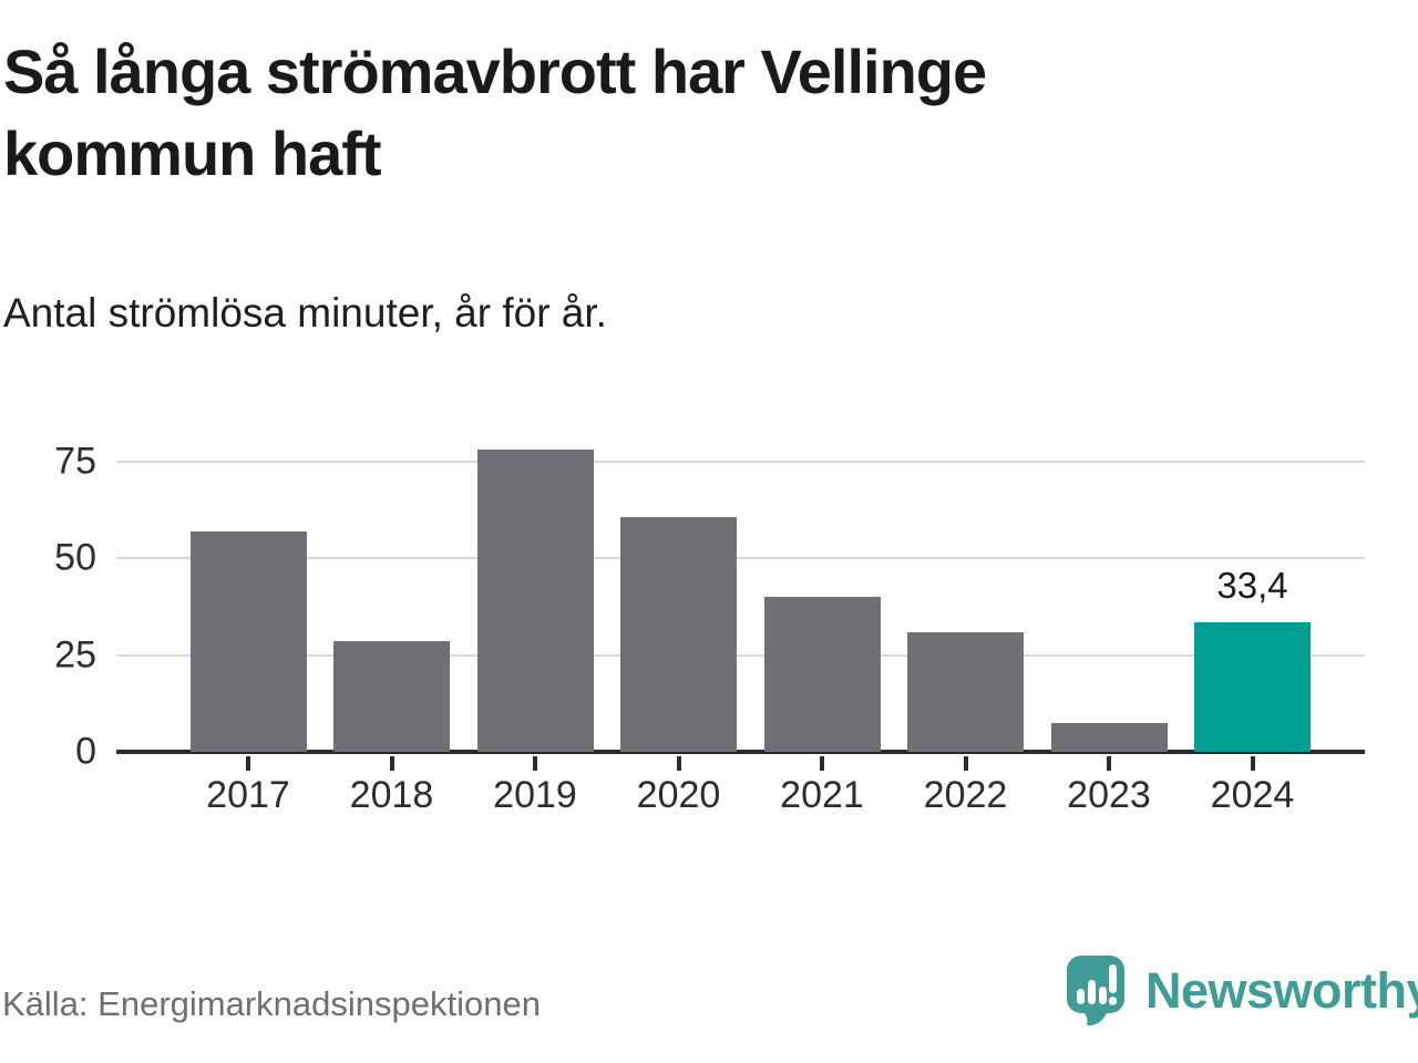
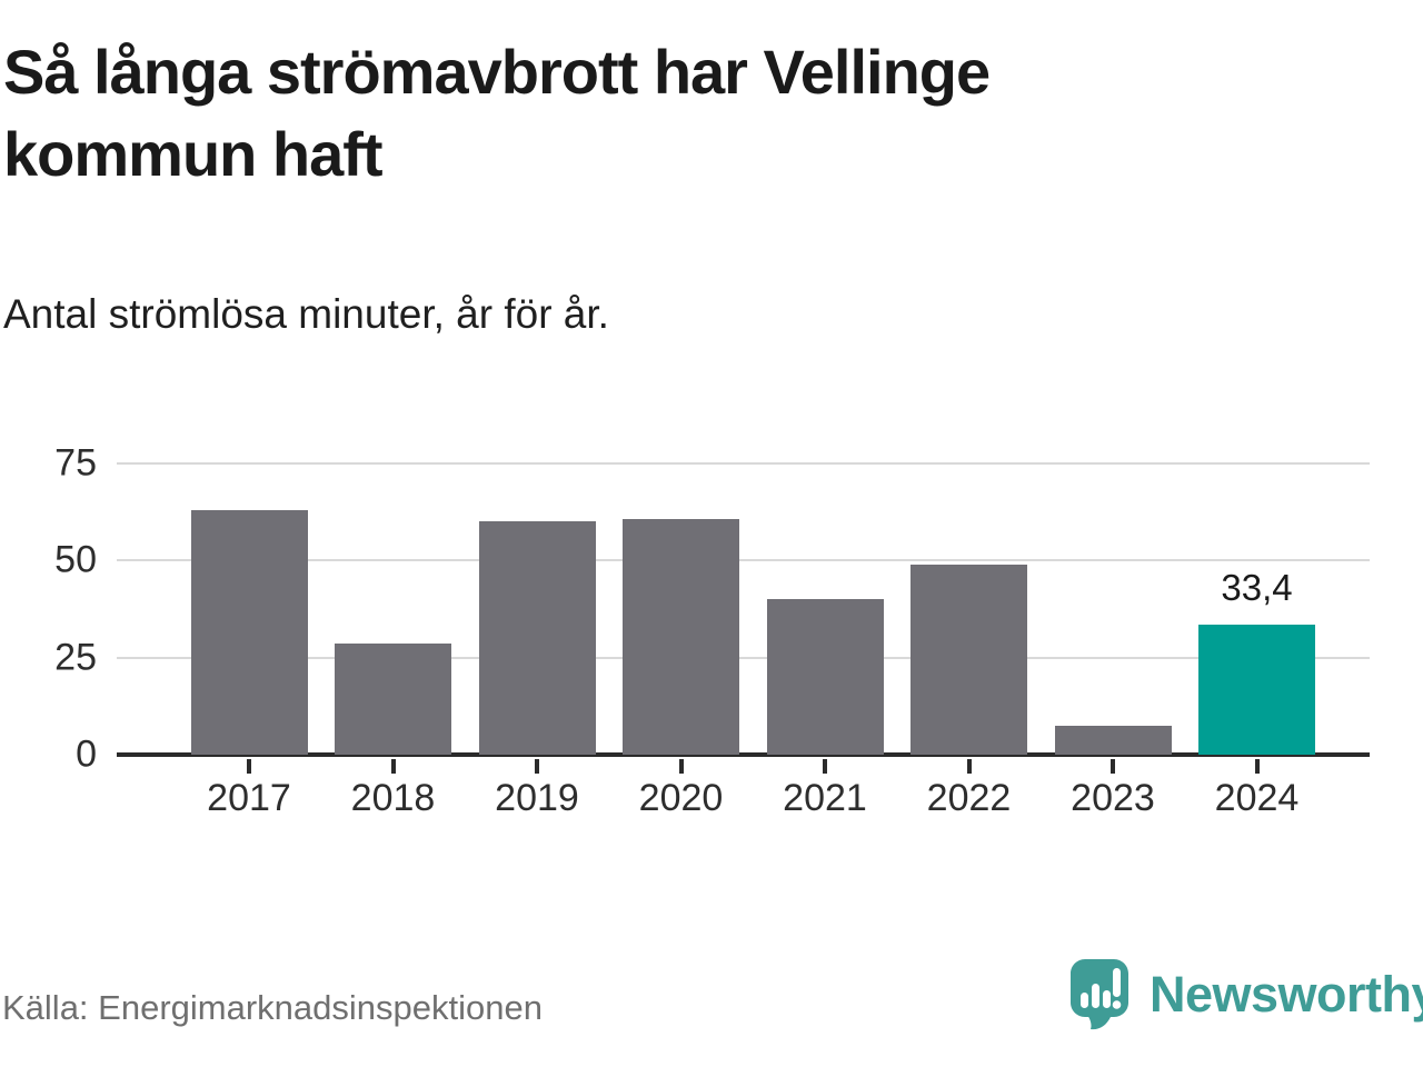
2017: 57 -> 63
2019: 78 -> 60
2022: 31 -> 49
